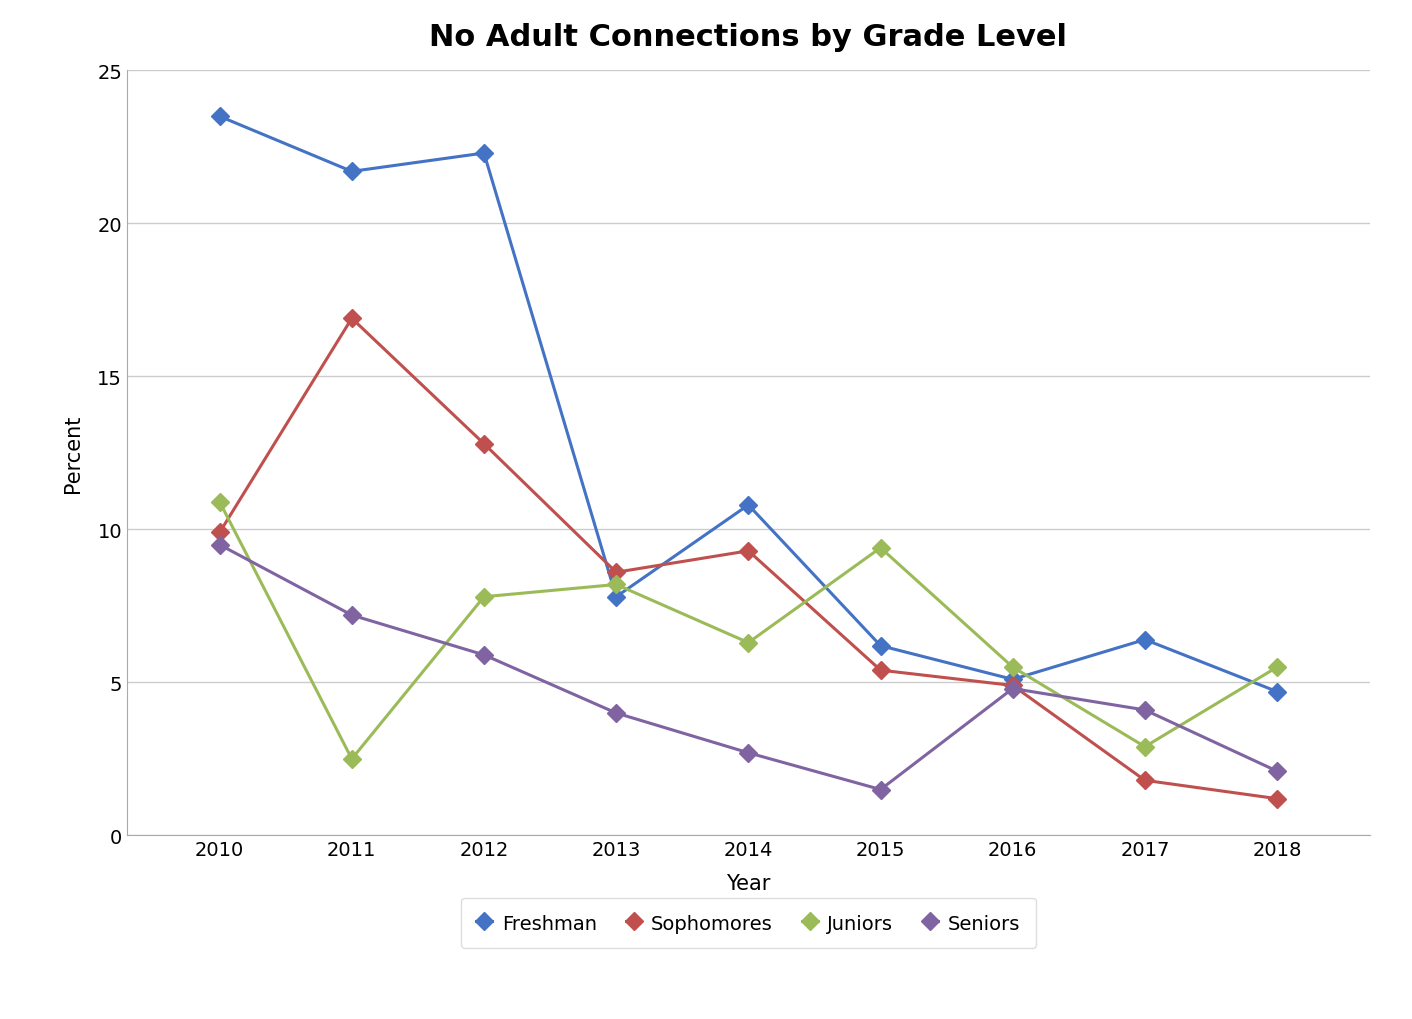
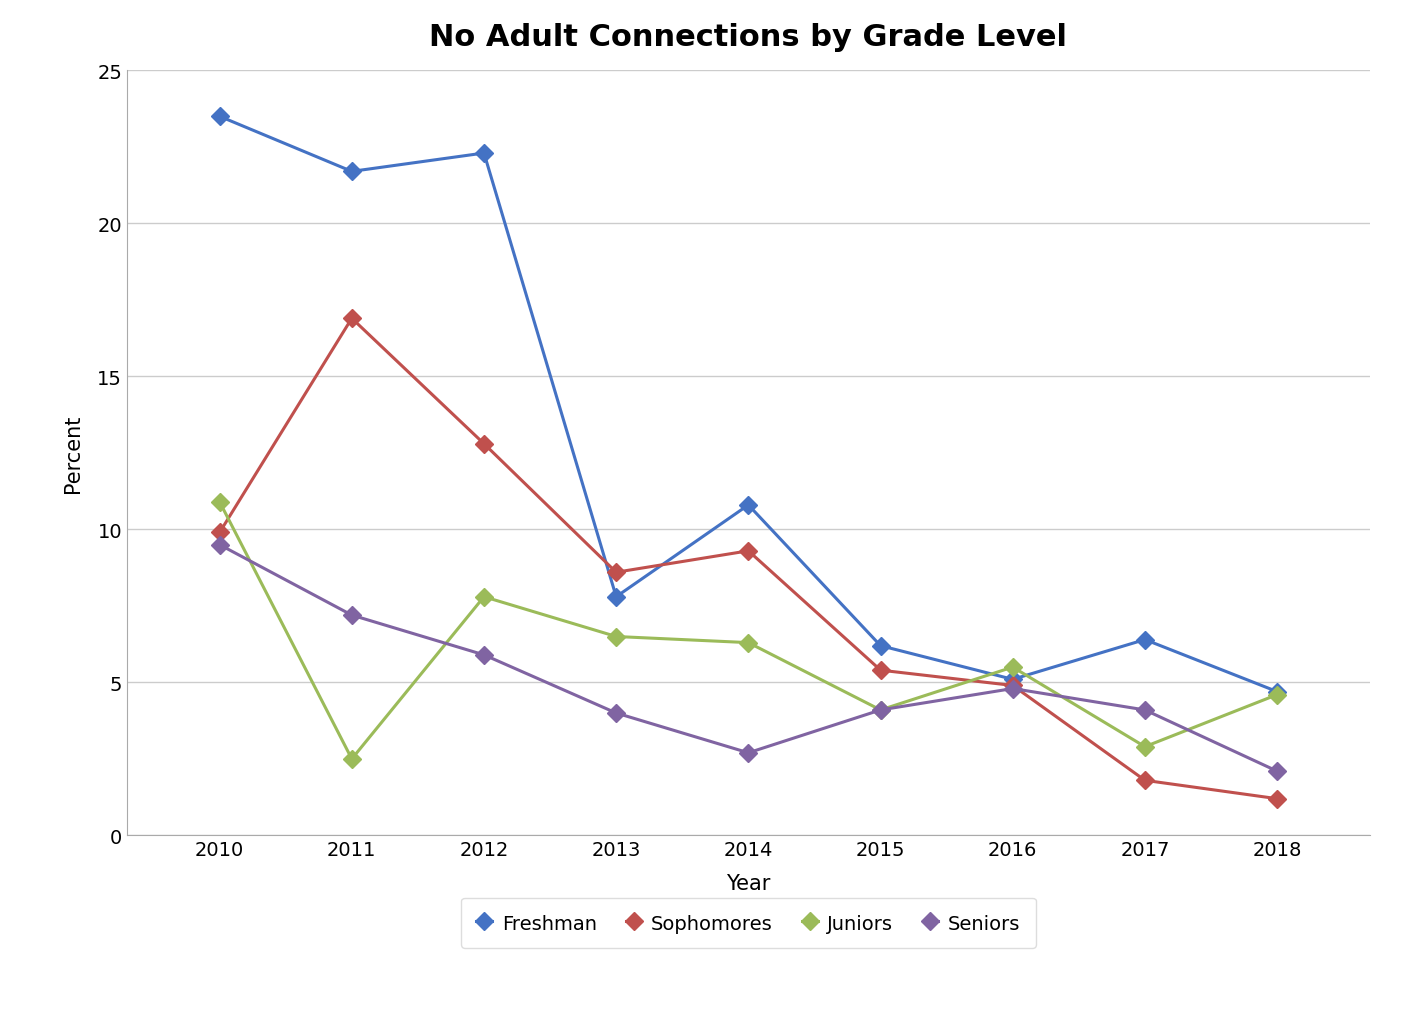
Juniors/2013: 8.2 -> 6.5
Juniors/2015: 9.4 -> 4.1
Seniors/2015: 1.5 -> 4.1
Juniors/2018: 5.5 -> 4.6
